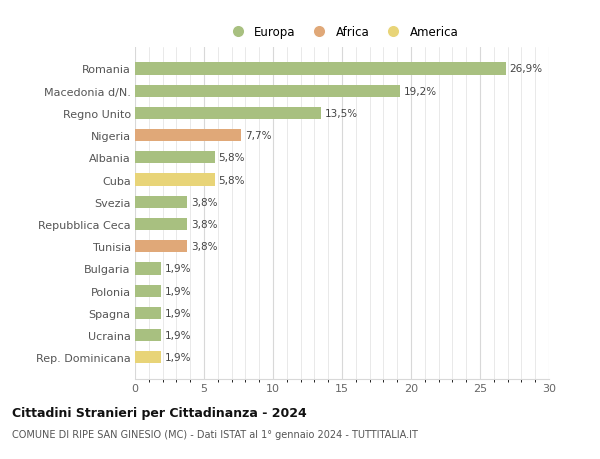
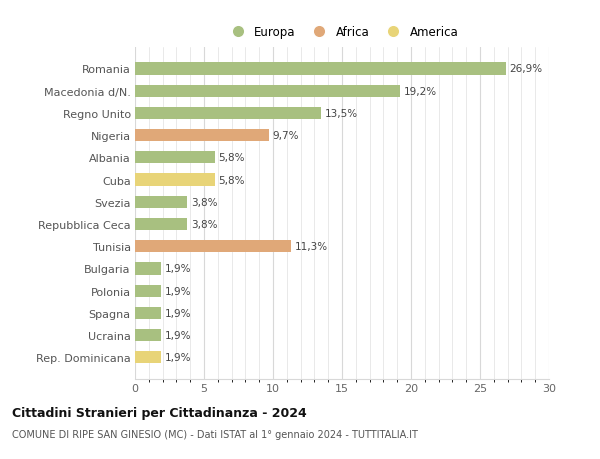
Nigeria: 7,7% -> 9,7%
Tunisia: 3,8% -> 11,3%
